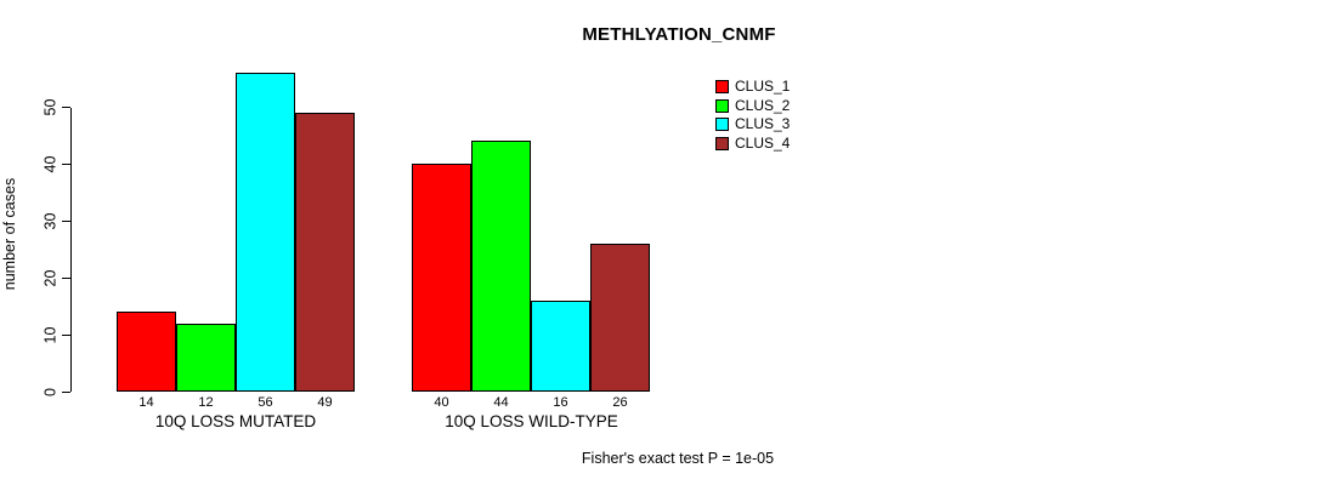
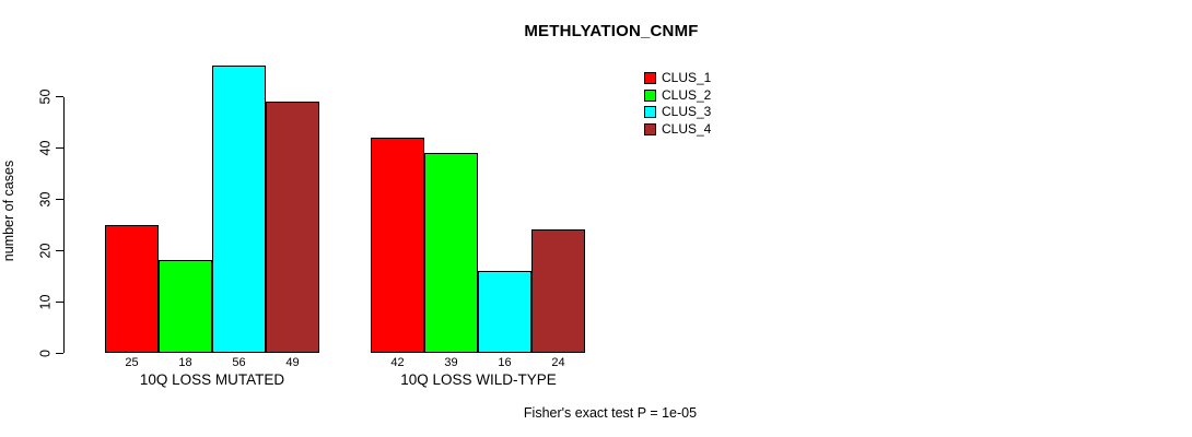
CLUS_1/10Q LOSS MUTATED: 14 -> 25
CLUS_2/10Q LOSS MUTATED: 12 -> 18
CLUS_1/10Q LOSS WILD-TYPE: 40 -> 42
CLUS_2/10Q LOSS WILD-TYPE: 44 -> 39
CLUS_4/10Q LOSS WILD-TYPE: 26 -> 24
